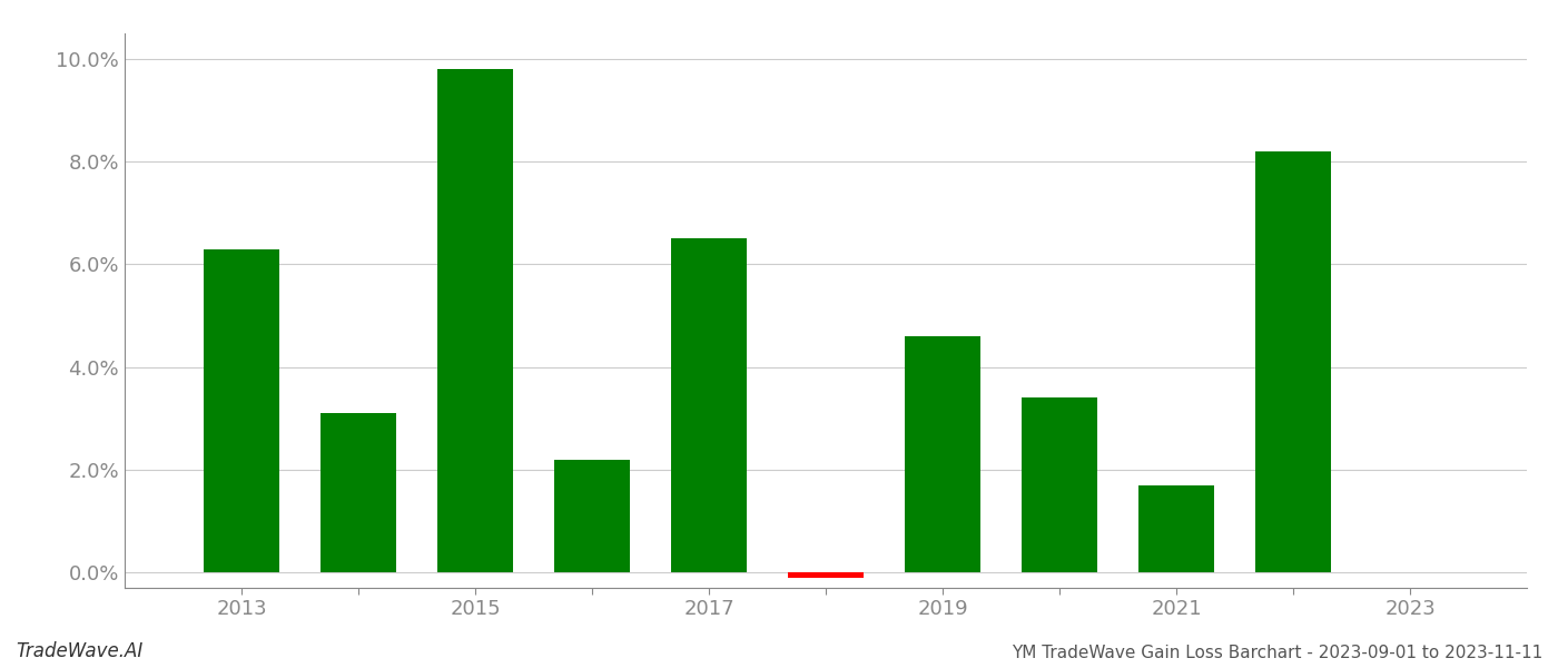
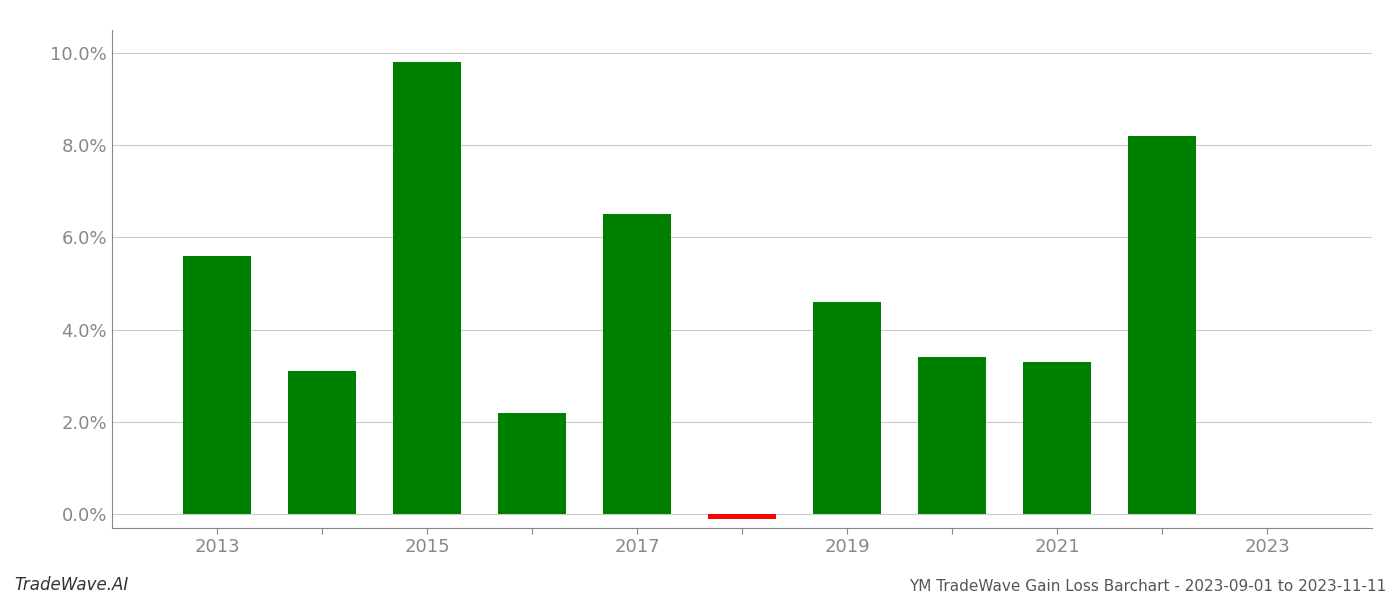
2013: 6.3% -> 5.6%
2021: 1.7% -> 3.3%
